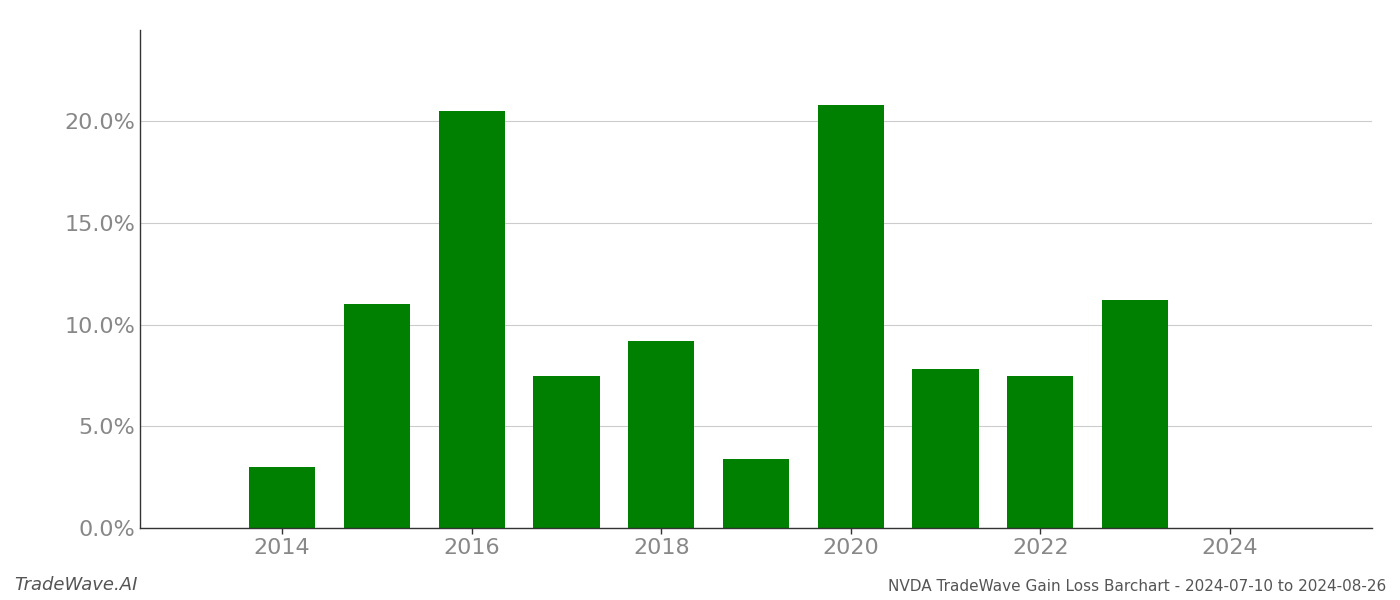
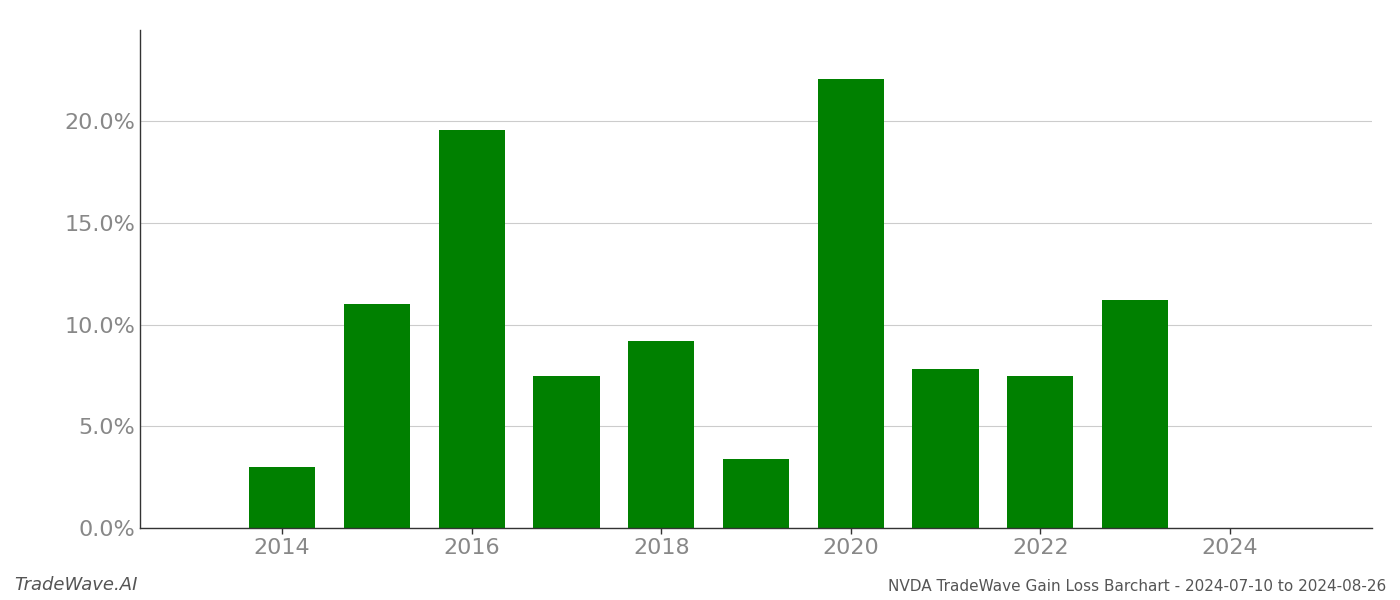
2016: 20.5% -> 19.6%
2020: 20.8% -> 22.1%
